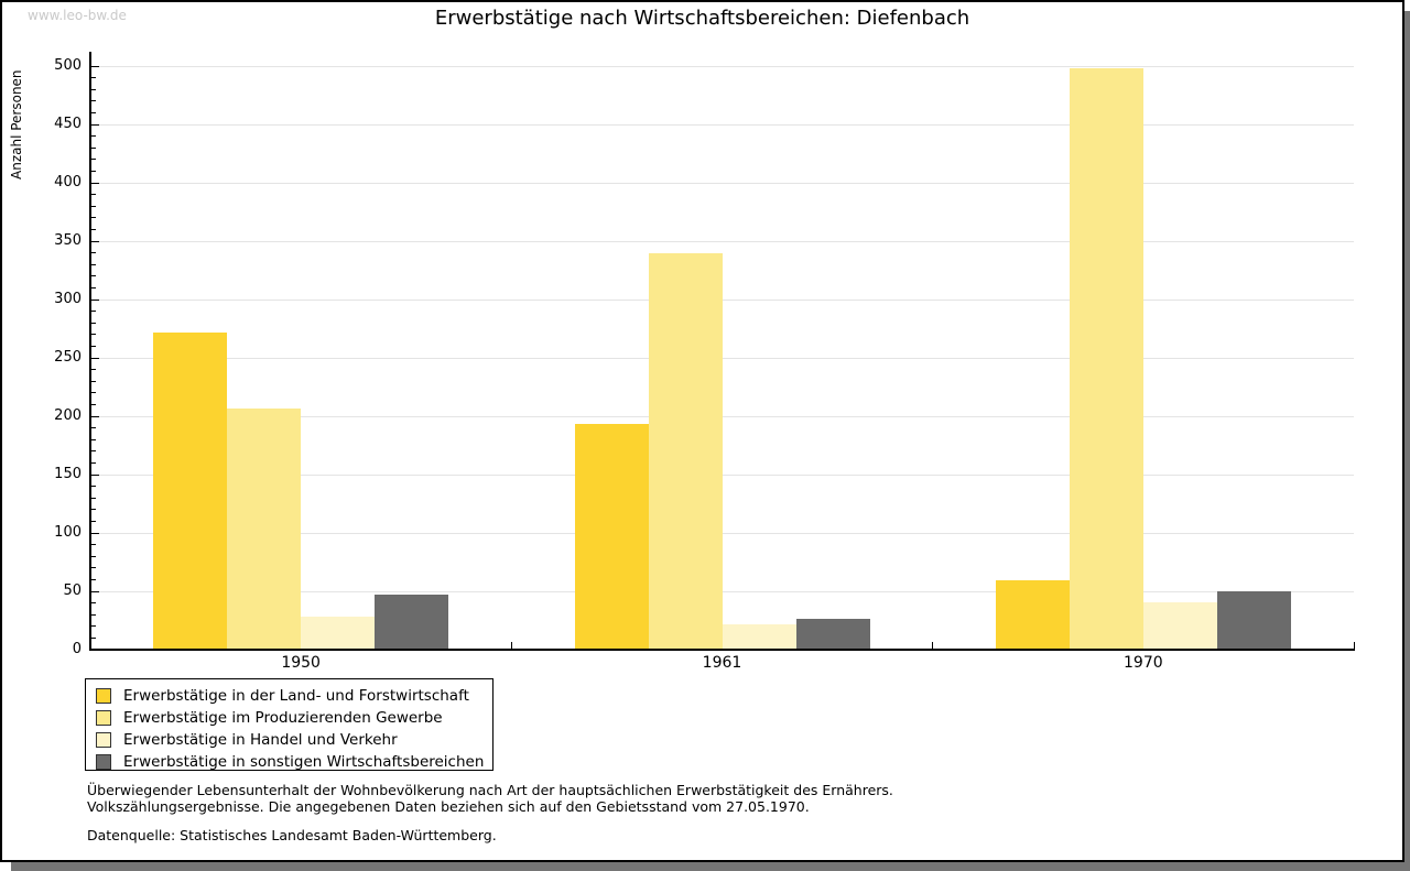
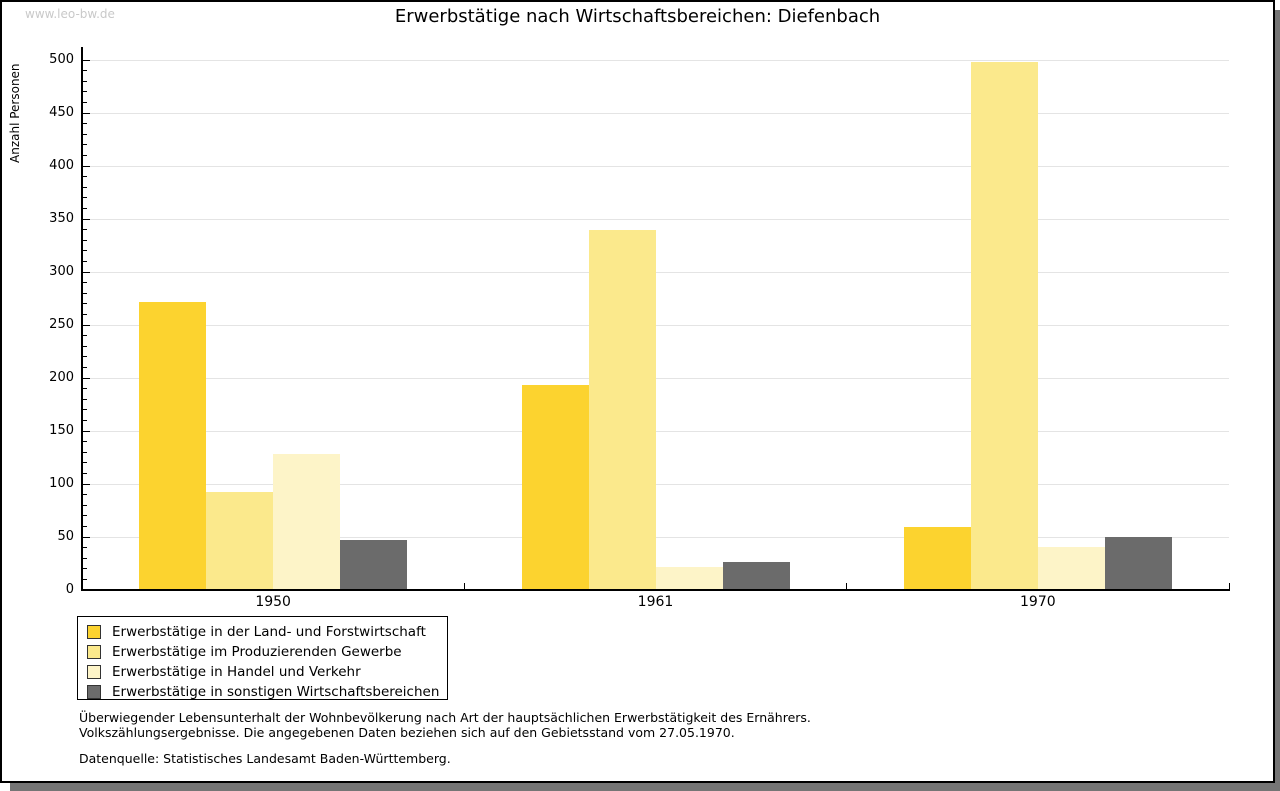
Erwerbstätige im Produzierenden Gewerbe/1950: 207 -> 92
Erwerbstätige in Handel und Verkehr/1950: 28 -> 128
